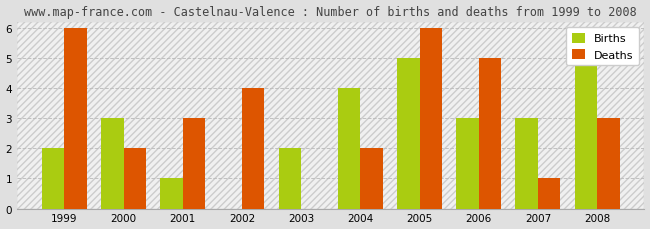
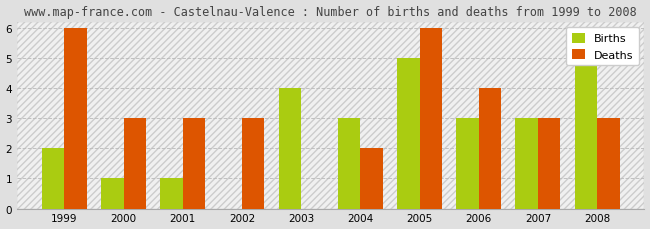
Births/2000: 3 -> 1
Deaths/2000: 2 -> 3
Deaths/2002: 4 -> 3
Births/2003: 2 -> 4
Births/2004: 4 -> 3
Deaths/2006: 5 -> 4
Deaths/2007: 1 -> 3
